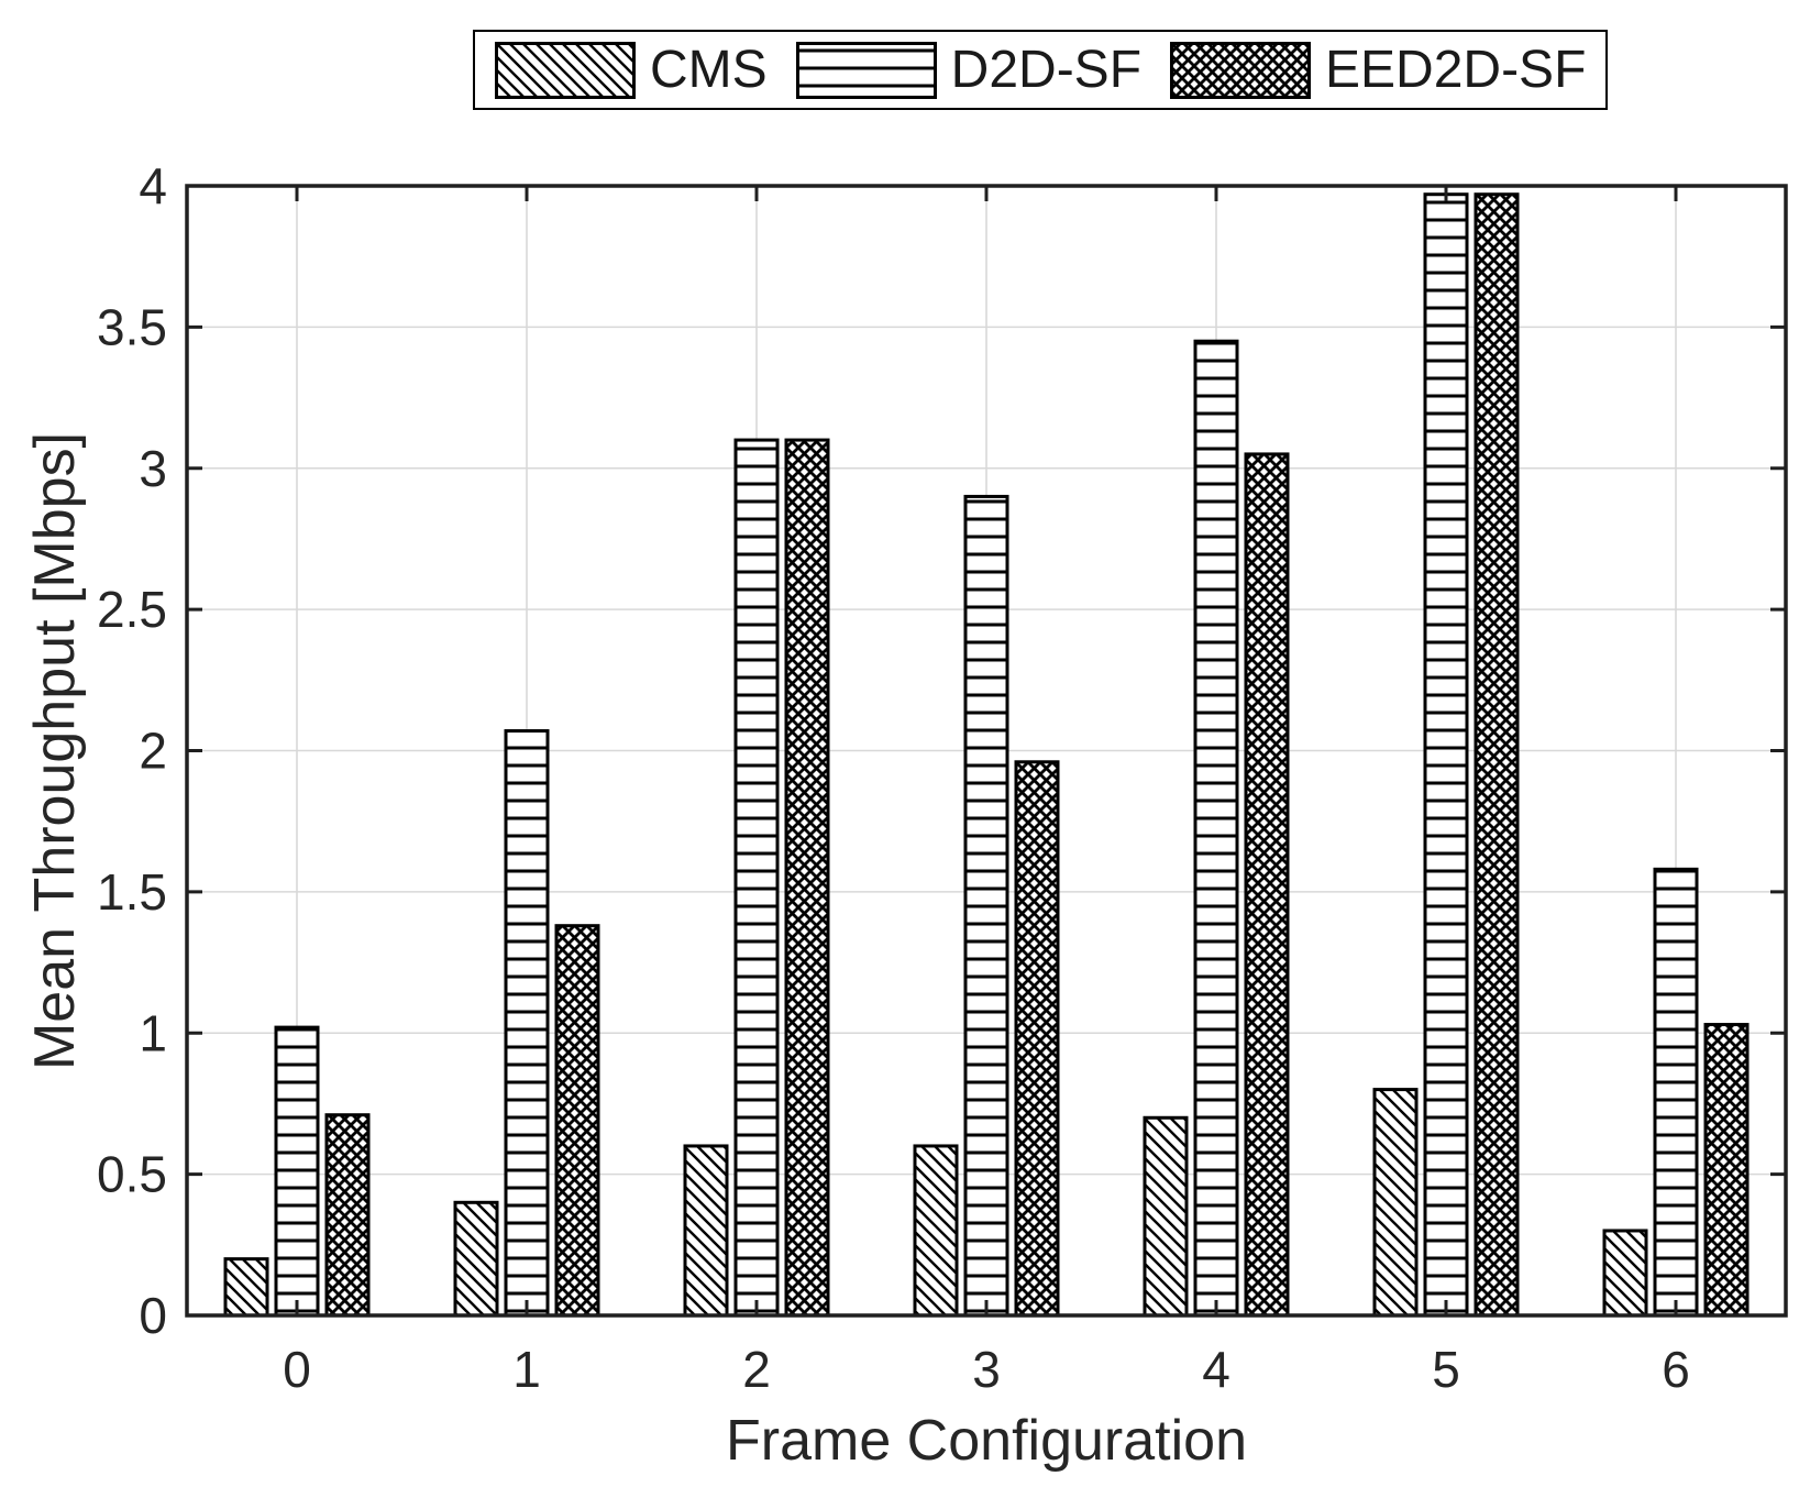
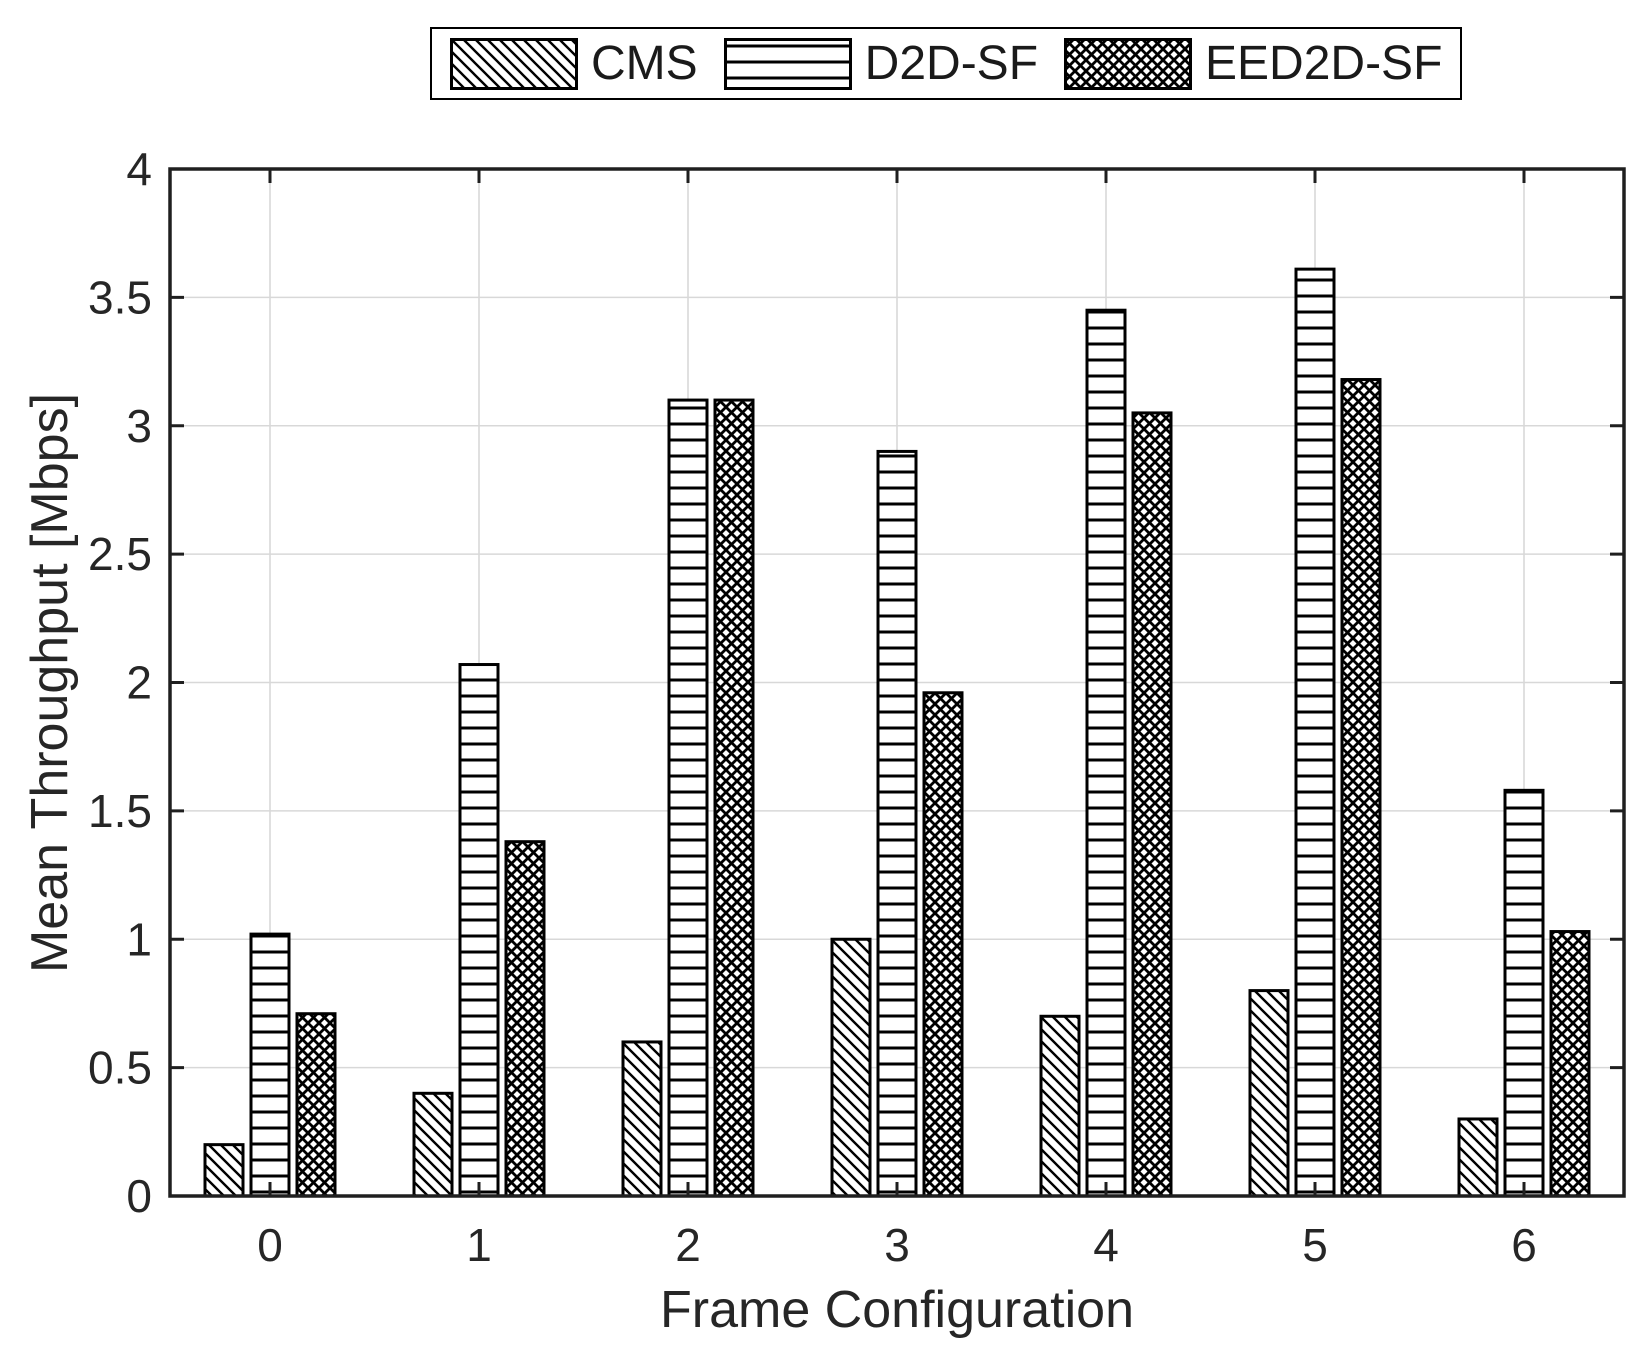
CMS/3: 0.6 -> 1.0
D2D-SF/5: 3.97 -> 3.61
EED2D-SF/5: 3.97 -> 3.18
